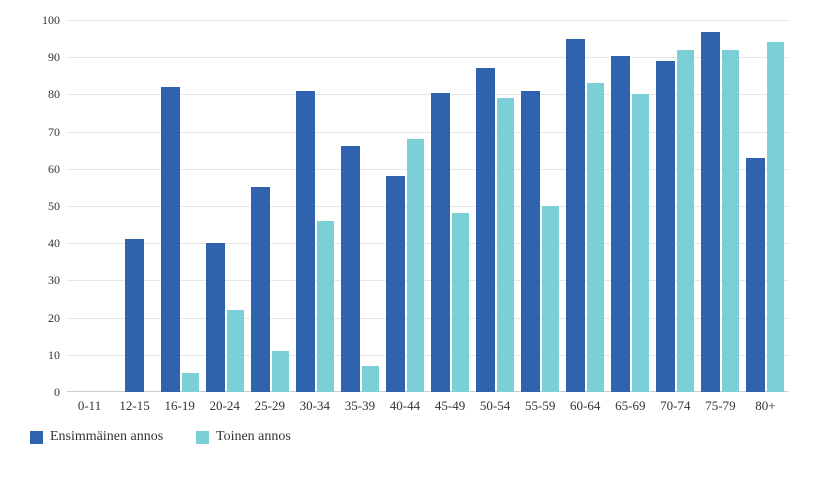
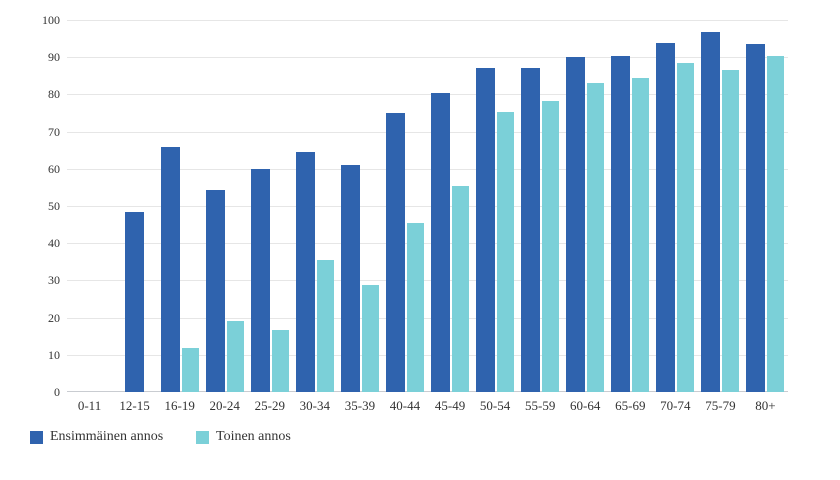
Ensimmäinen annos/12-15: 41 -> 48
Ensimmäinen annos/16-19: 82 -> 66
Toinen annos/16-19: 5 -> 12
Ensimmäinen annos/20-24: 40 -> 54
Toinen annos/20-24: 22 -> 19
Ensimmäinen annos/25-29: 55 -> 60
Toinen annos/25-29: 11 -> 17
Ensimmäinen annos/30-34: 81 -> 64
Toinen annos/30-34: 46 -> 36
Ensimmäinen annos/35-39: 66 -> 61
Toinen annos/35-39: 7 -> 29
Ensimmäinen annos/40-44: 58 -> 75
Toinen annos/40-44: 68 -> 45
Toinen annos/45-49: 48 -> 55
Toinen annos/50-54: 79 -> 75
Ensimmäinen annos/55-59: 81 -> 87
Toinen annos/55-59: 50 -> 78
Ensimmäinen annos/60-64: 95 -> 90
Toinen annos/65-69: 80 -> 84
Ensimmäinen annos/70-74: 89 -> 94
Toinen annos/70-74: 92 -> 88
Toinen annos/75-79: 92 -> 87
Ensimmäinen annos/80+: 63 -> 94
Toinen annos/80+: 94 -> 90
